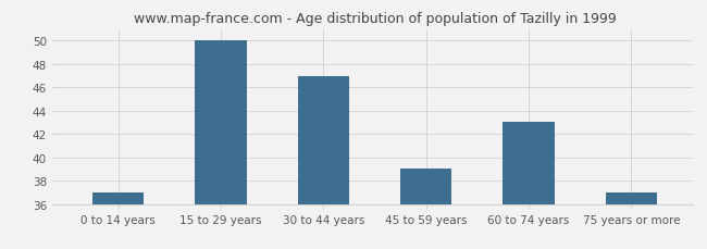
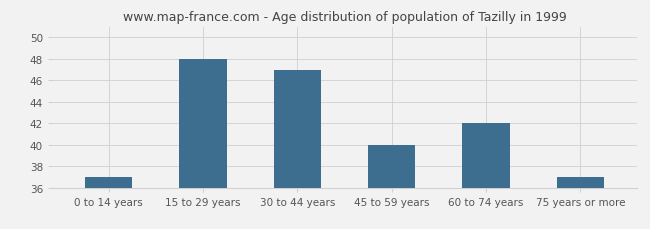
15 to 29 years: 50 -> 48
45 to 59 years: 39 -> 40
60 to 74 years: 43 -> 42
